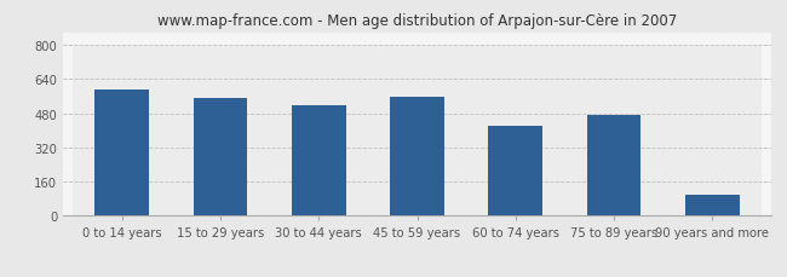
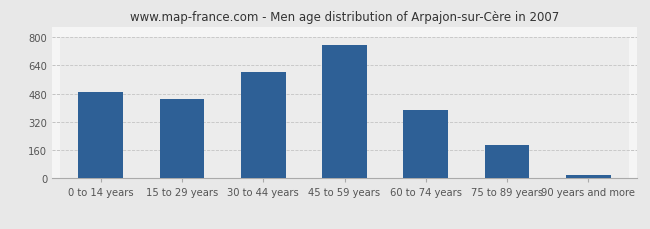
0 to 14 years: 590 -> 490
15 to 29 years: 550 -> 450
30 to 44 years: 520 -> 600
45 to 59 years: 560 -> 760
60 to 74 years: 420 -> 380
75 to 89 years: 470 -> 190
90 years and more: 100 -> 20
